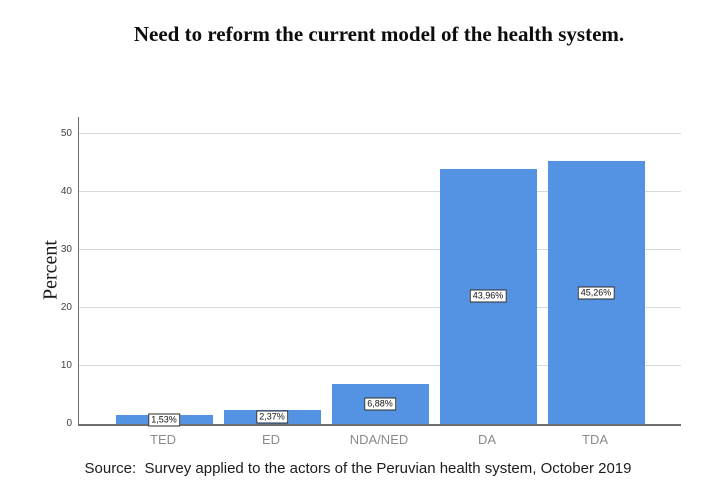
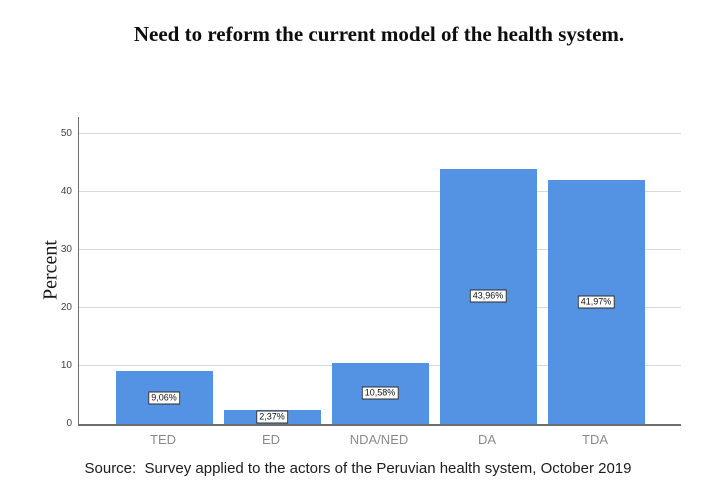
TED: 1,53% -> 9,06%
NDA/NED: 6,88% -> 10,58%
TDA: 45,26% -> 41,97%
